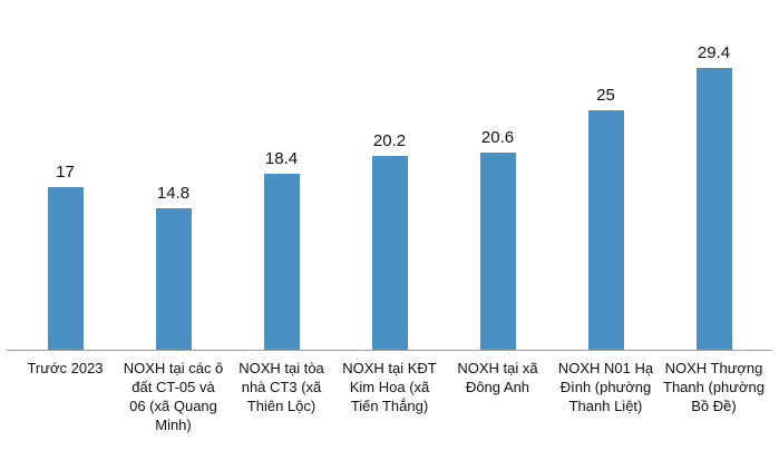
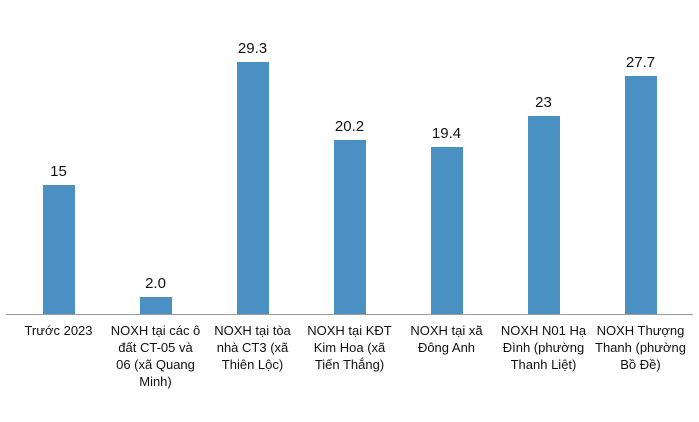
Trước 2023: 17 -> 15
NOXH tại các ô đất CT-05 và 06 (xã Quang Minh): 14.8 -> 2.0
NOXH tại tòa nhà CT3 (xã Thiên Lộc): 18.4 -> 29.3
NOXH tại xã Đông Anh: 20.6 -> 19.4
NOXH N01 Hạ Đình (phường Thanh Liệt): 25 -> 23
NOXH Thượng Thanh (phường Bồ Đề): 29.4 -> 27.7
